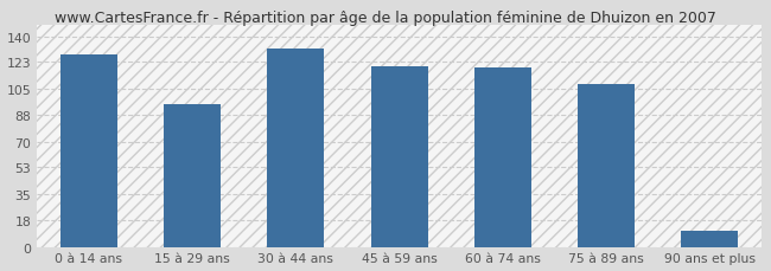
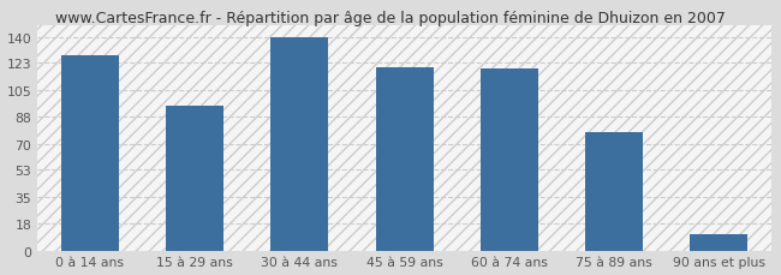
30 à 44 ans: 132 -> 140
75 à 89 ans: 108 -> 78
